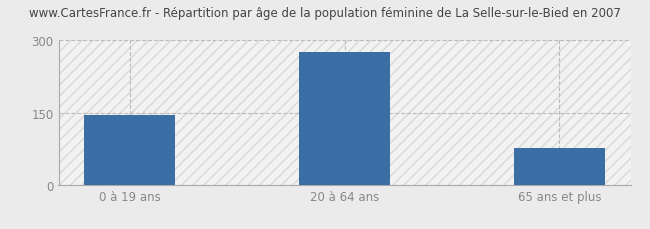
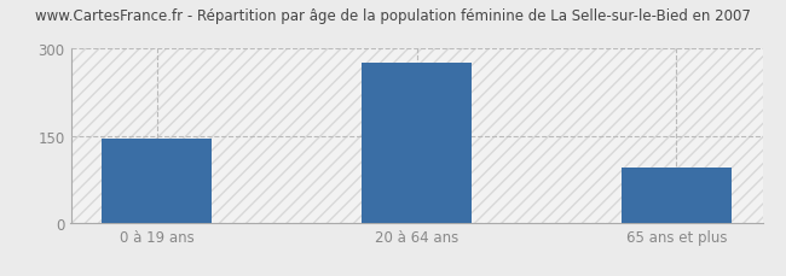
65 ans et plus: 78 -> 95
